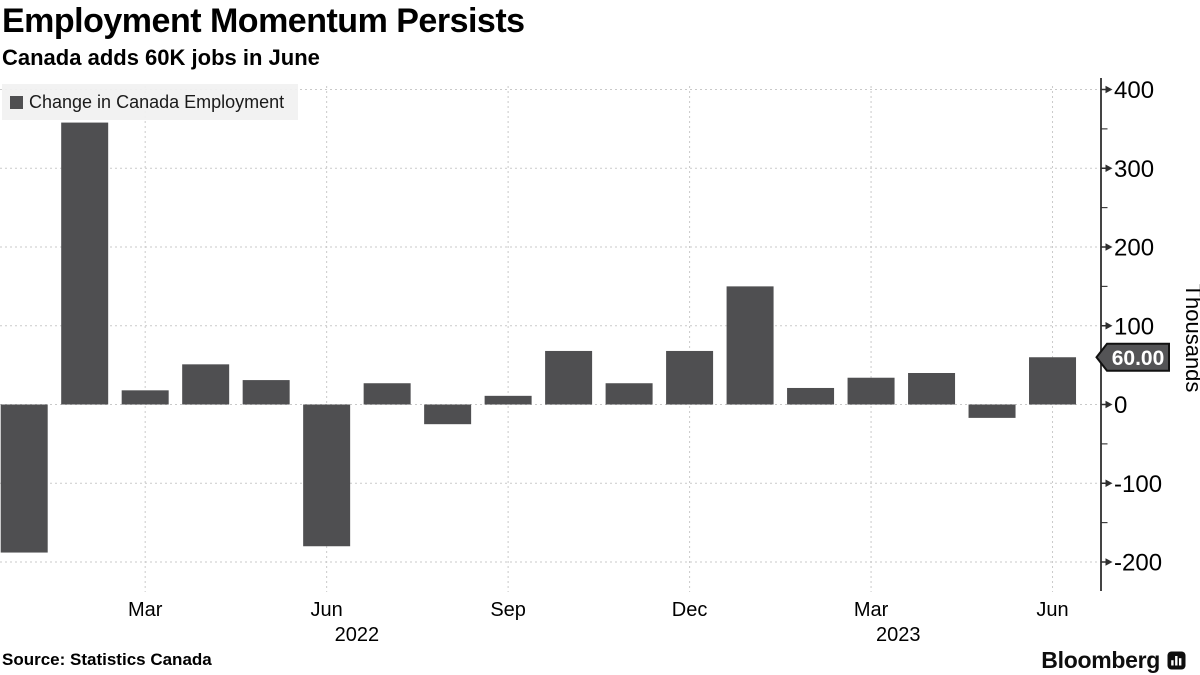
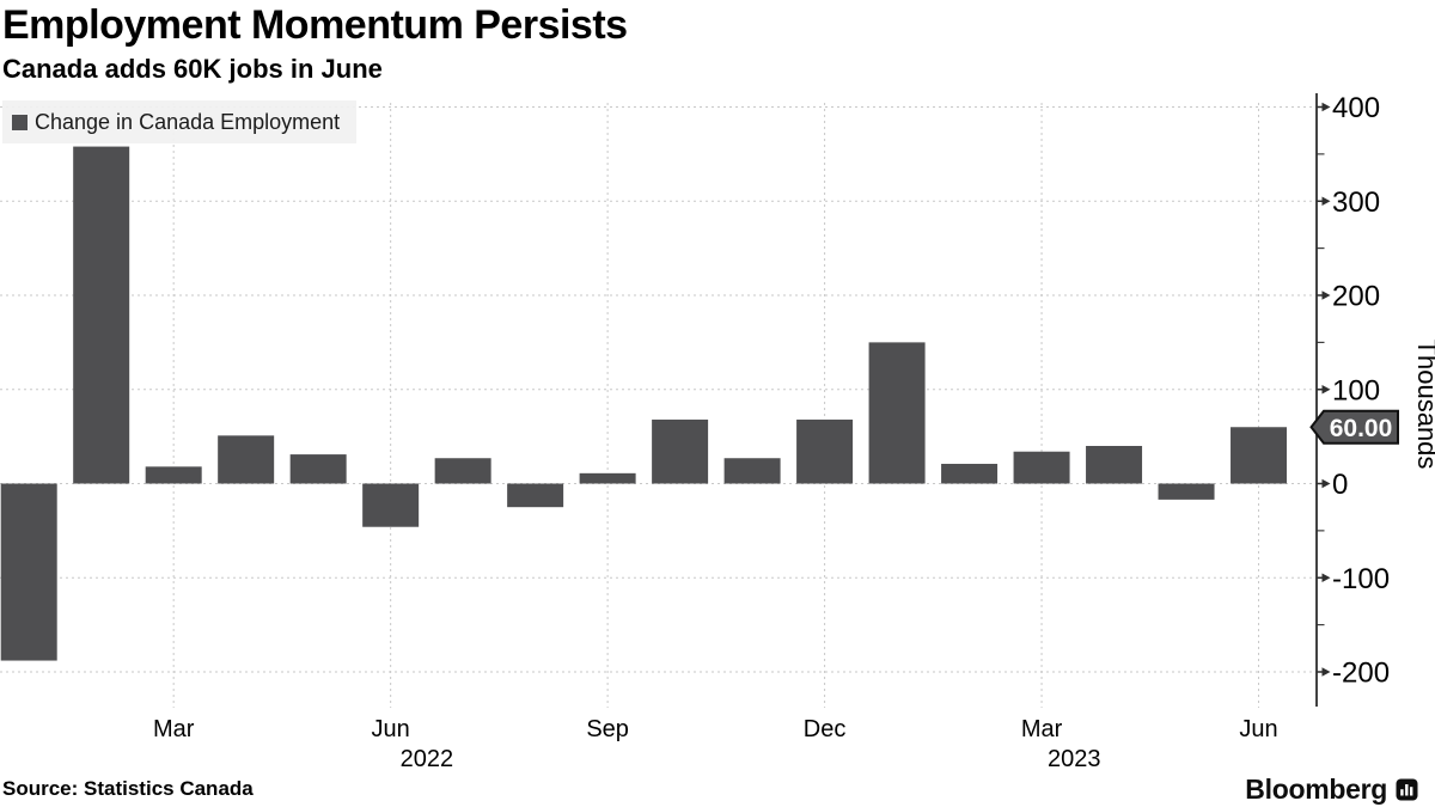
Jun 2022: -180 -> -50
